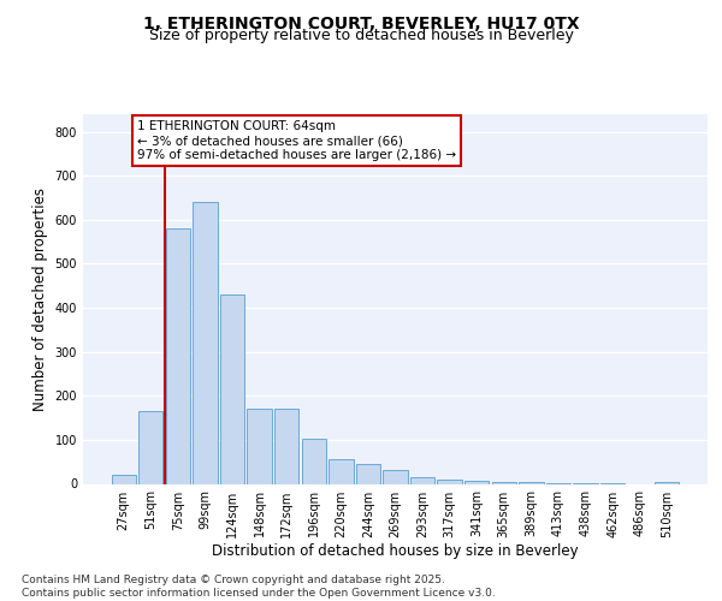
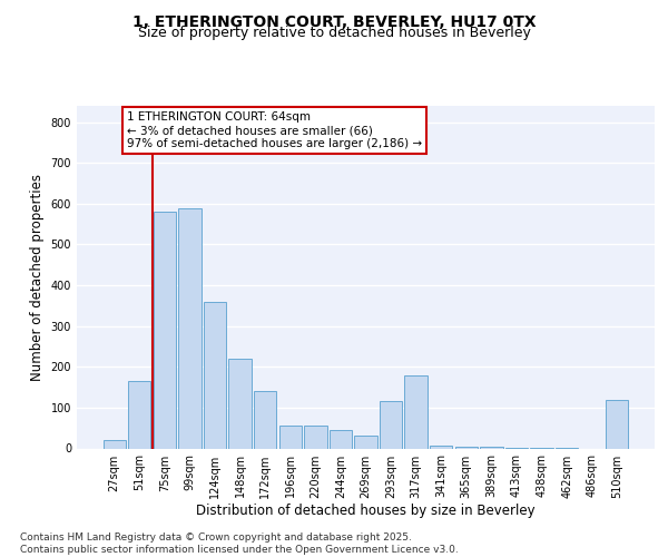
99sqm: 640 -> 590
124sqm: 430 -> 360
148sqm: 170 -> 220
172sqm: 170 -> 140
196sqm: 103 -> 55
293sqm: 15 -> 115
317sqm: 10 -> 180
510sqm: 5 -> 120
